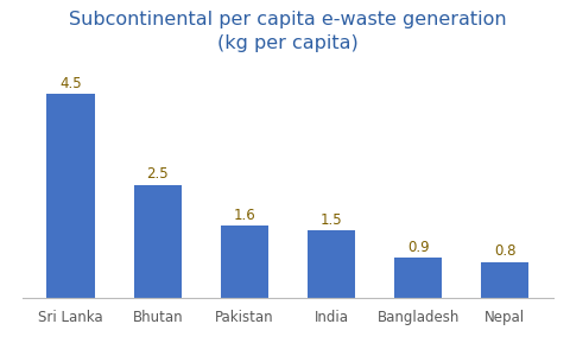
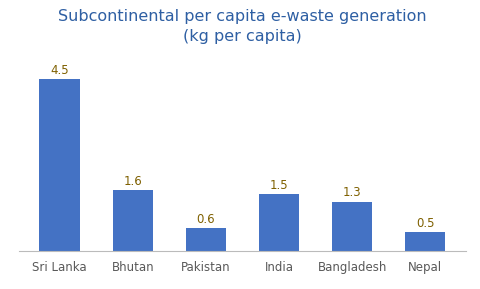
Bhutan: 2.5 -> 1.6
Pakistan: 1.6 -> 0.6
Bangladesh: 0.9 -> 1.3
Nepal: 0.8 -> 0.5
